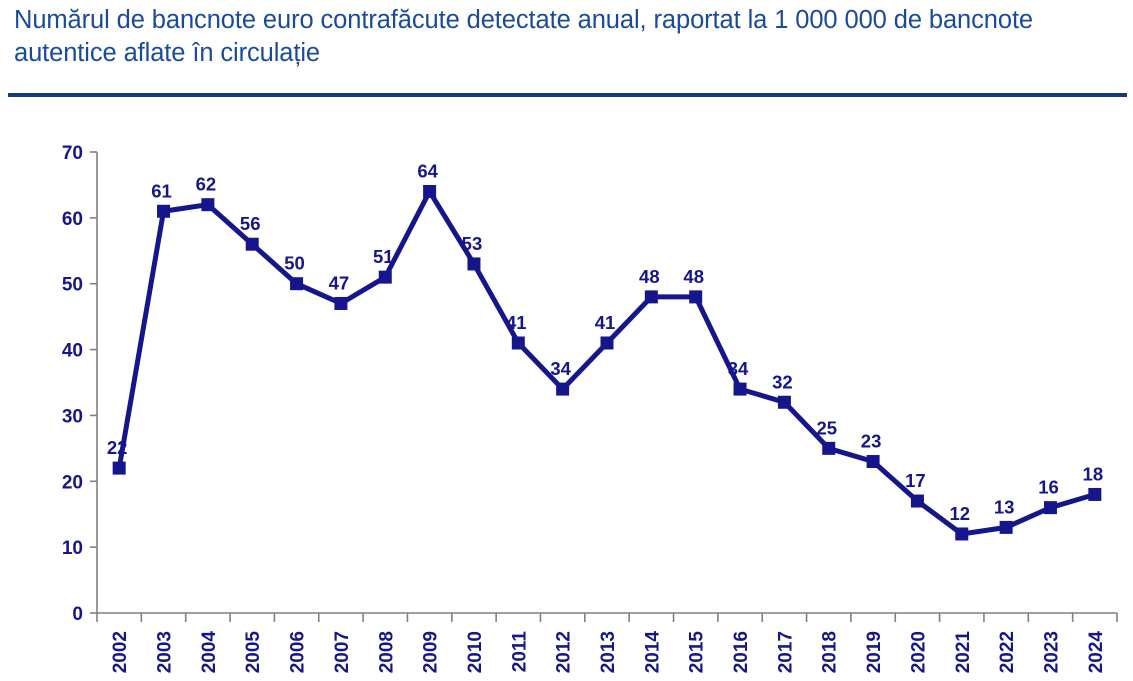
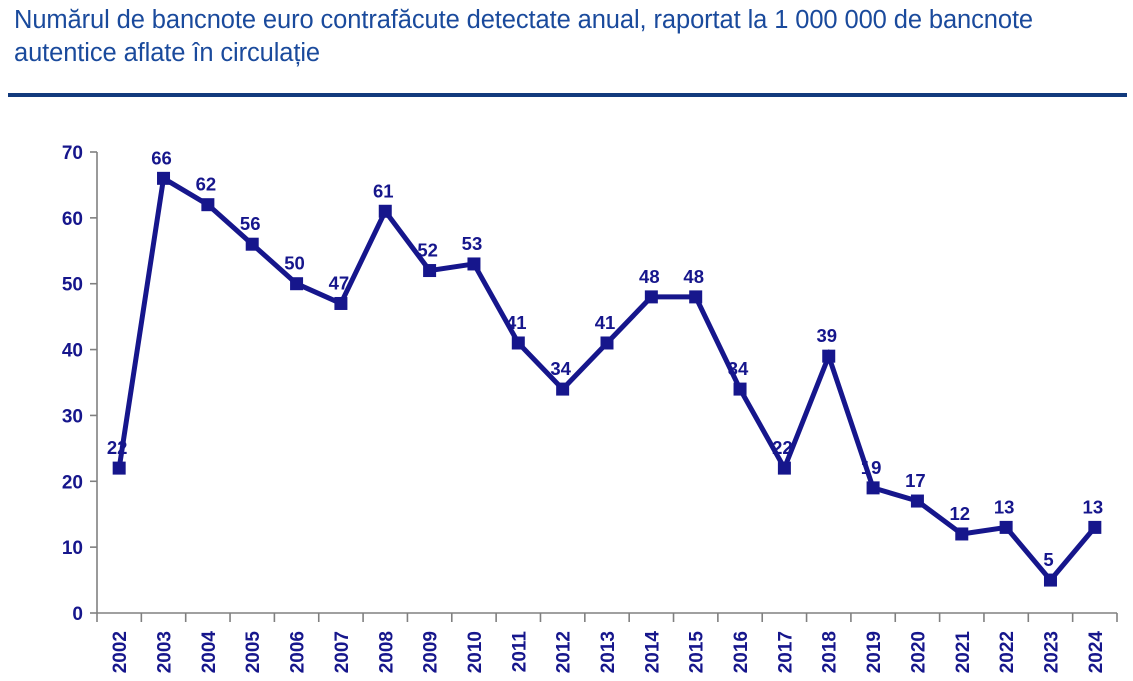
2003: 61 -> 66
2008: 51 -> 61
2009: 64 -> 52
2017: 32 -> 22
2018: 25 -> 39
2019: 23 -> 19
2023: 16 -> 5
2024: 18 -> 13
